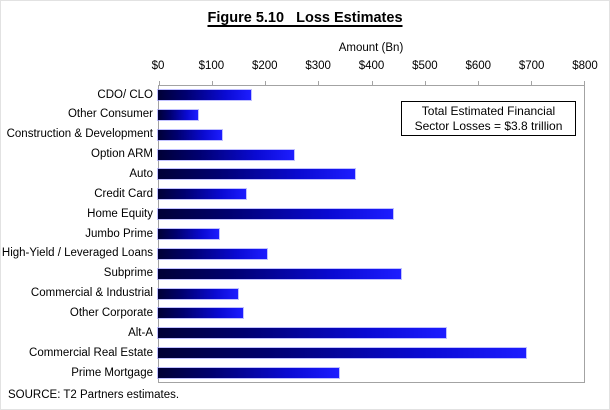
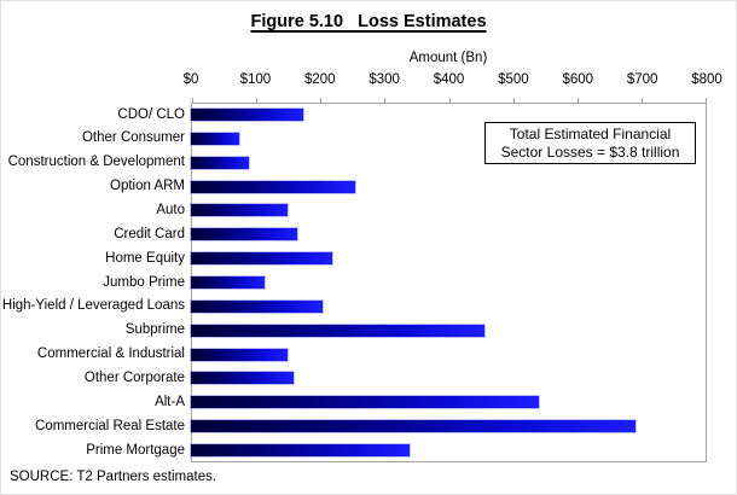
Construction & Development: $120 -> $90
Auto: $370 -> $150
Home Equity: $440 -> $220
